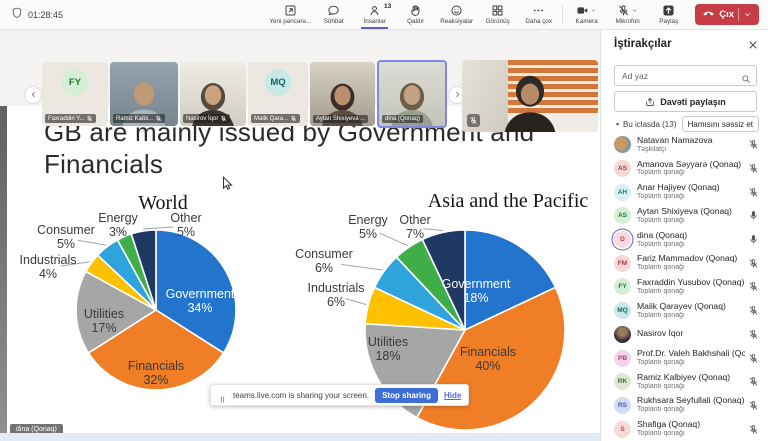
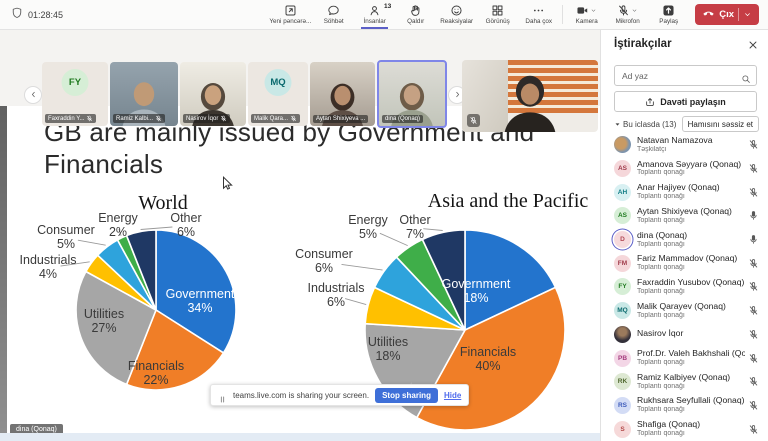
World/Financials: 32% -> 22%
World/Utilities: 17% -> 27%
World/Energy: 3% -> 2%
World/Other: 5% -> 6%
